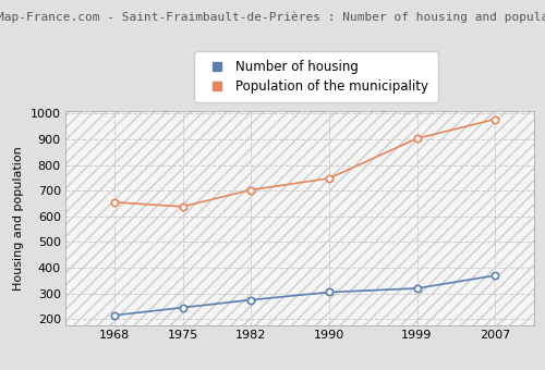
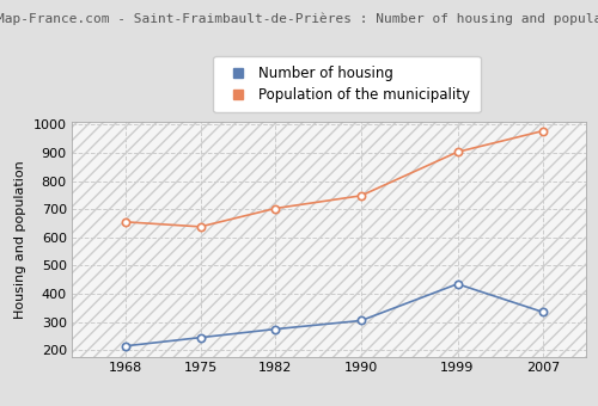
Number of housing/1999: 320 -> 435
Number of housing/2007: 370 -> 335
